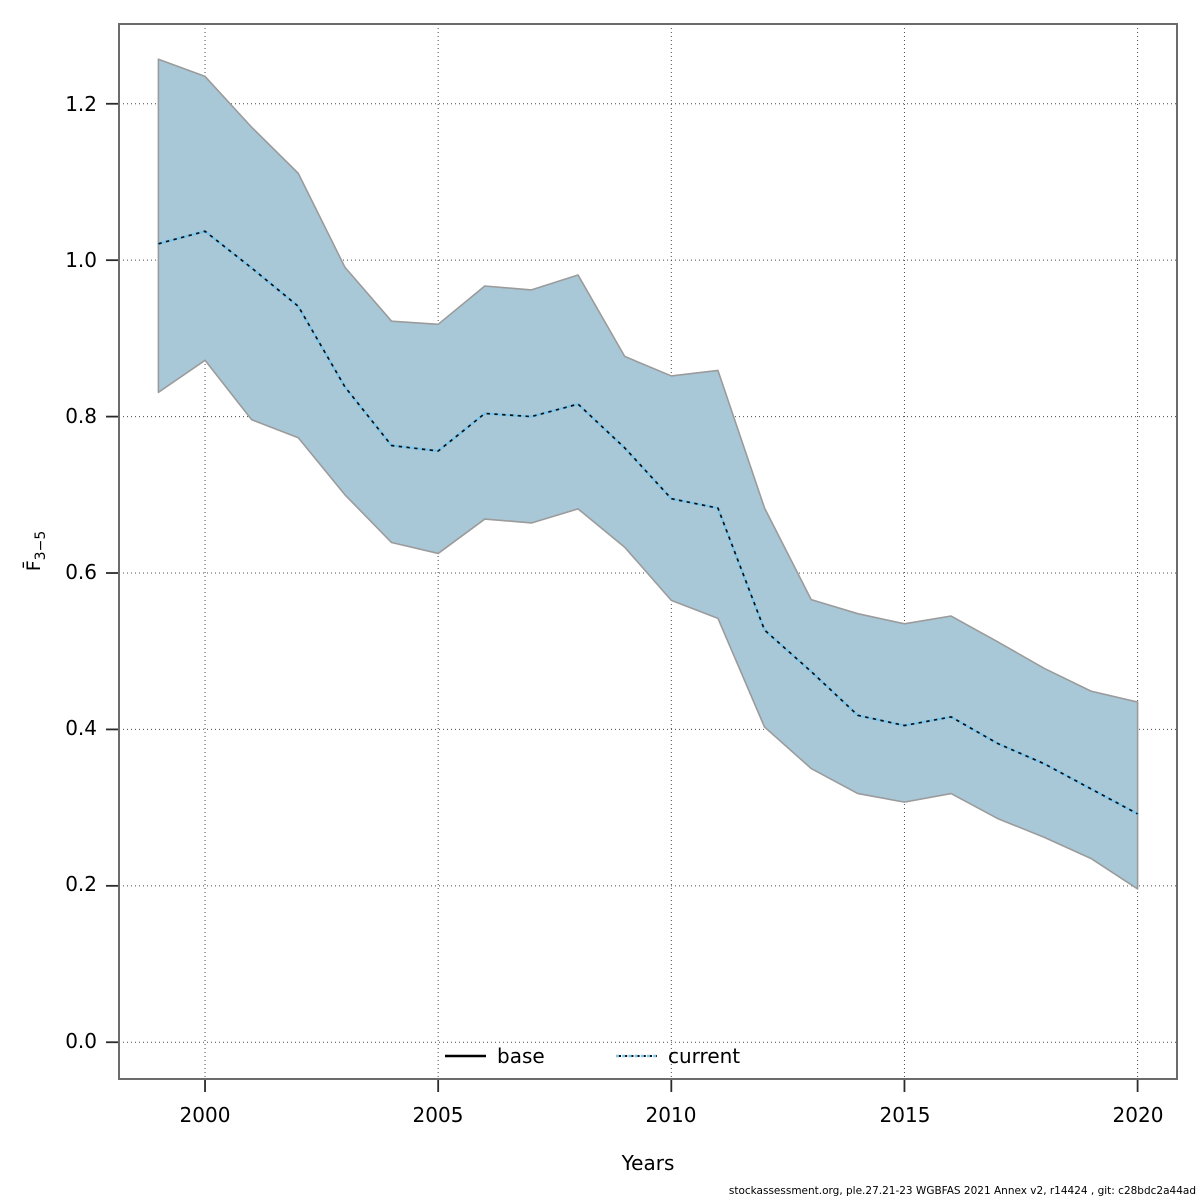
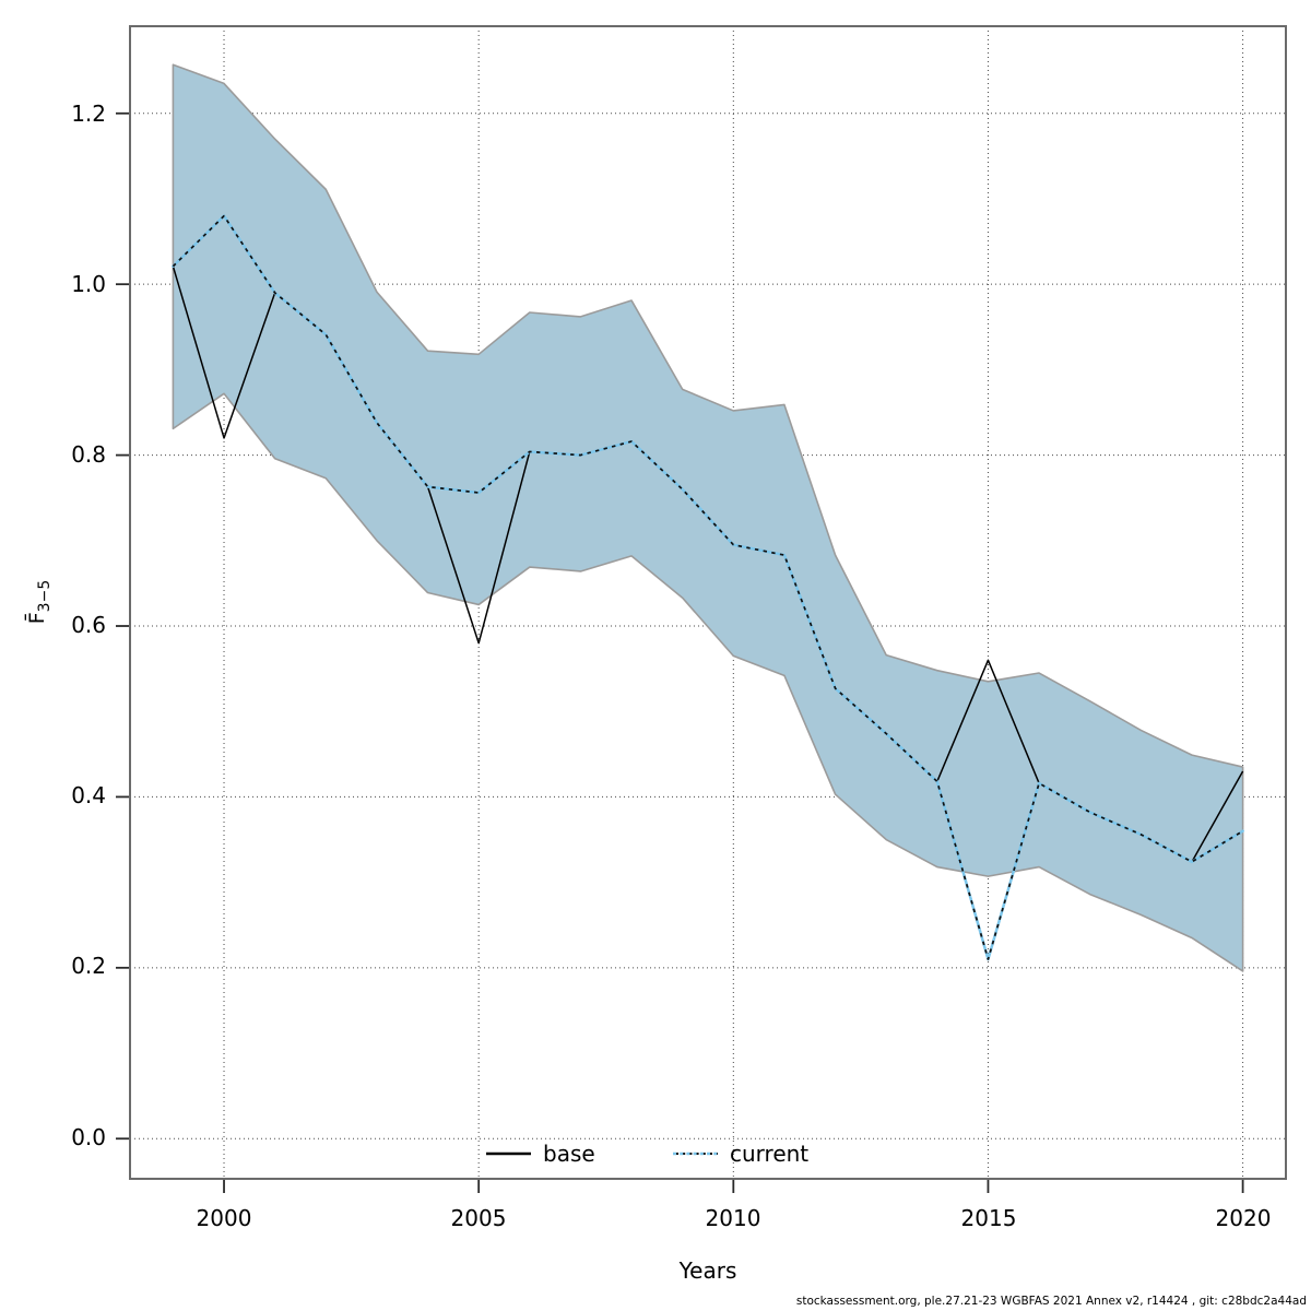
base/2000: 1.04 -> 0.82
current/2000: 1.04 -> 1.08
base/2005: 0.76 -> 0.58
base/2015: 0.41 -> 0.56
current/2015: 0.41 -> 0.21
base/2020: 0.29 -> 0.43
current/2020: 0.29 -> 0.36
